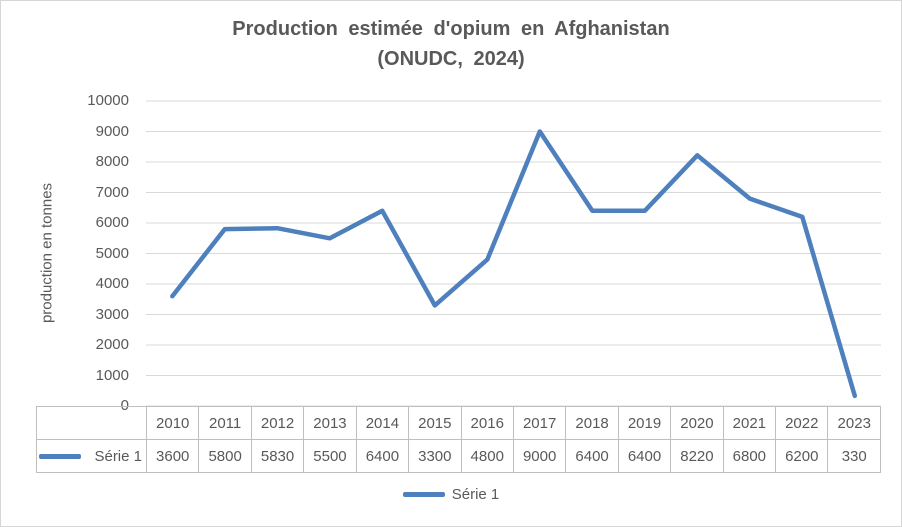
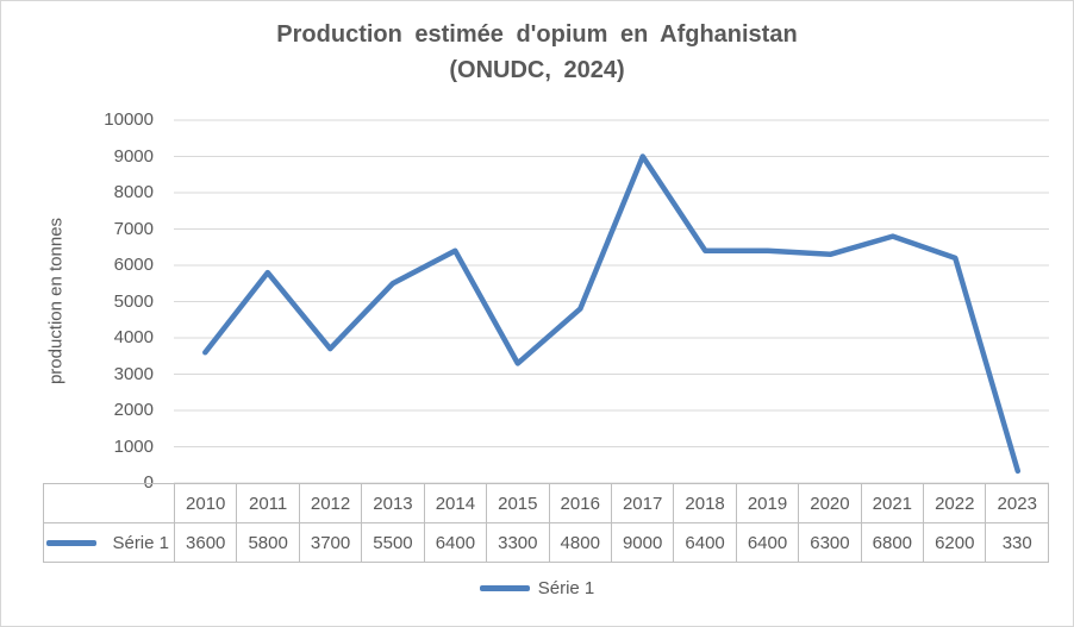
2012: 5830 -> 3700
2020: 8220 -> 6300
